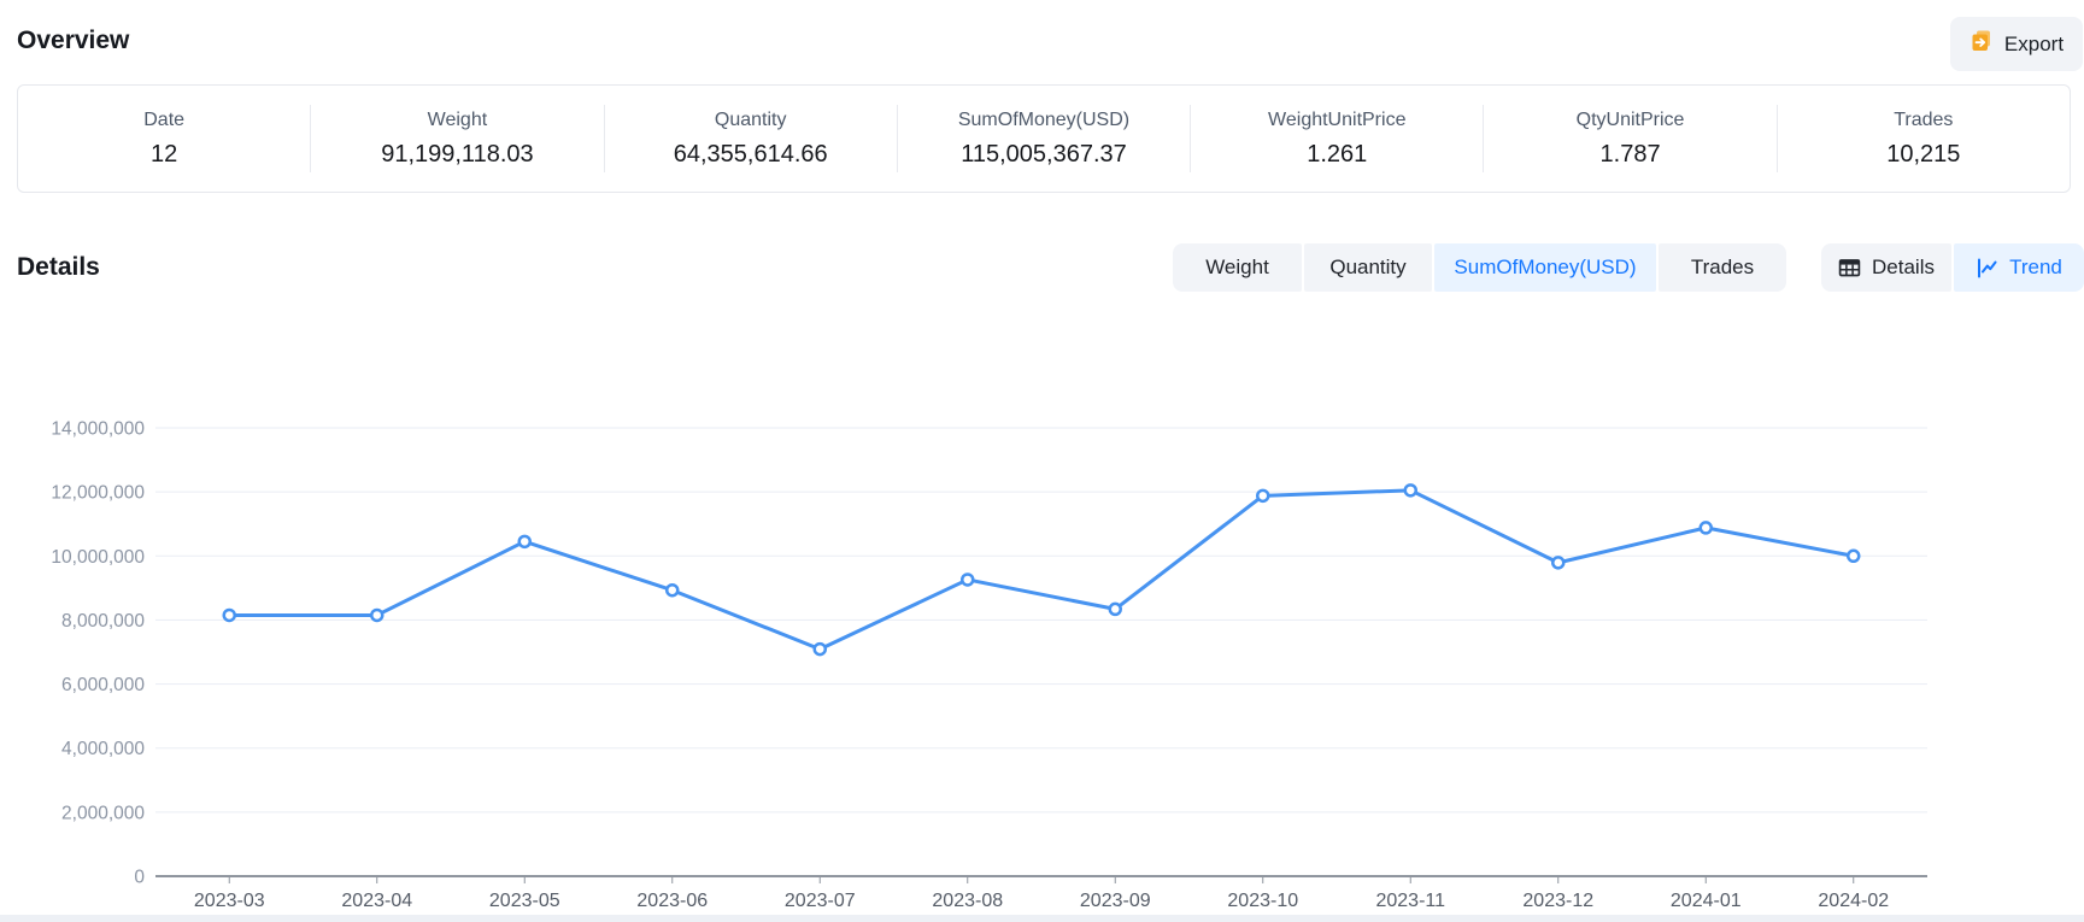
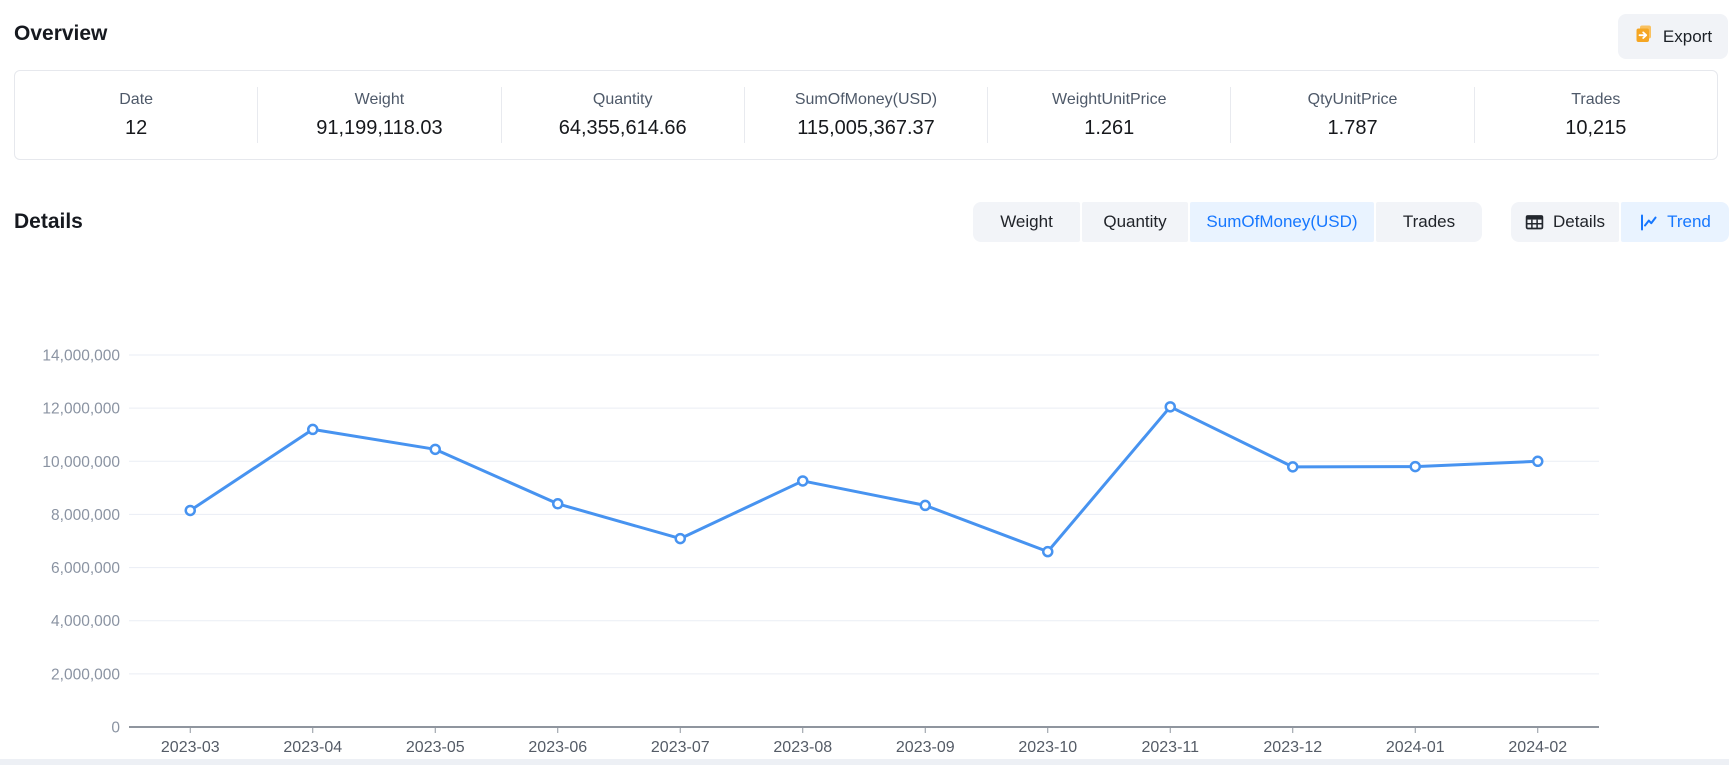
2023-04: 8200000 -> 11200000
2023-06: 8900000 -> 8400000
2023-10: 11900000 -> 6600000
2024-01: 10900000 -> 9800000
